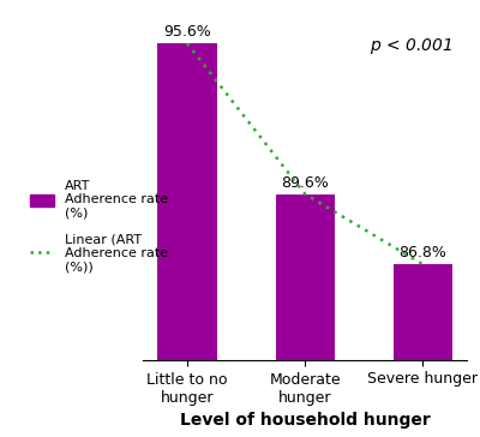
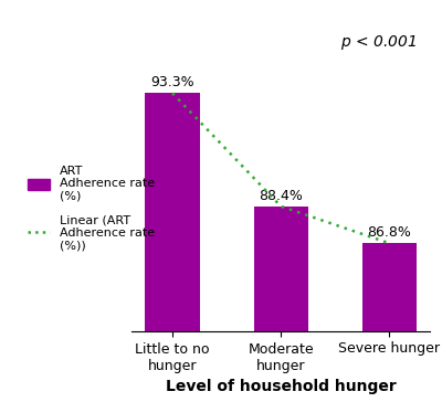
Little to no hunger: 95.6% -> 93.3%
Moderate hunger: 89.6% -> 88.4%
